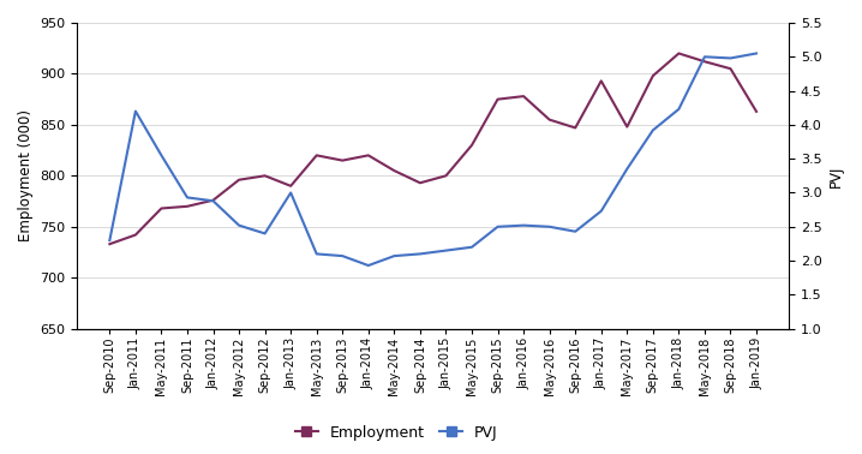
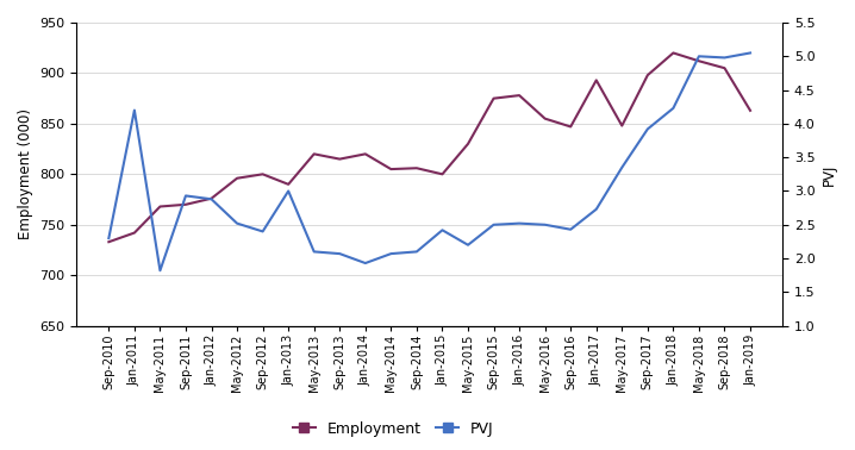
PVJ/May-2011: 3.55 -> 1.82
Employment/Sep-2014: 793 -> 806
PVJ/Jan-2015: 2.15 -> 2.42
